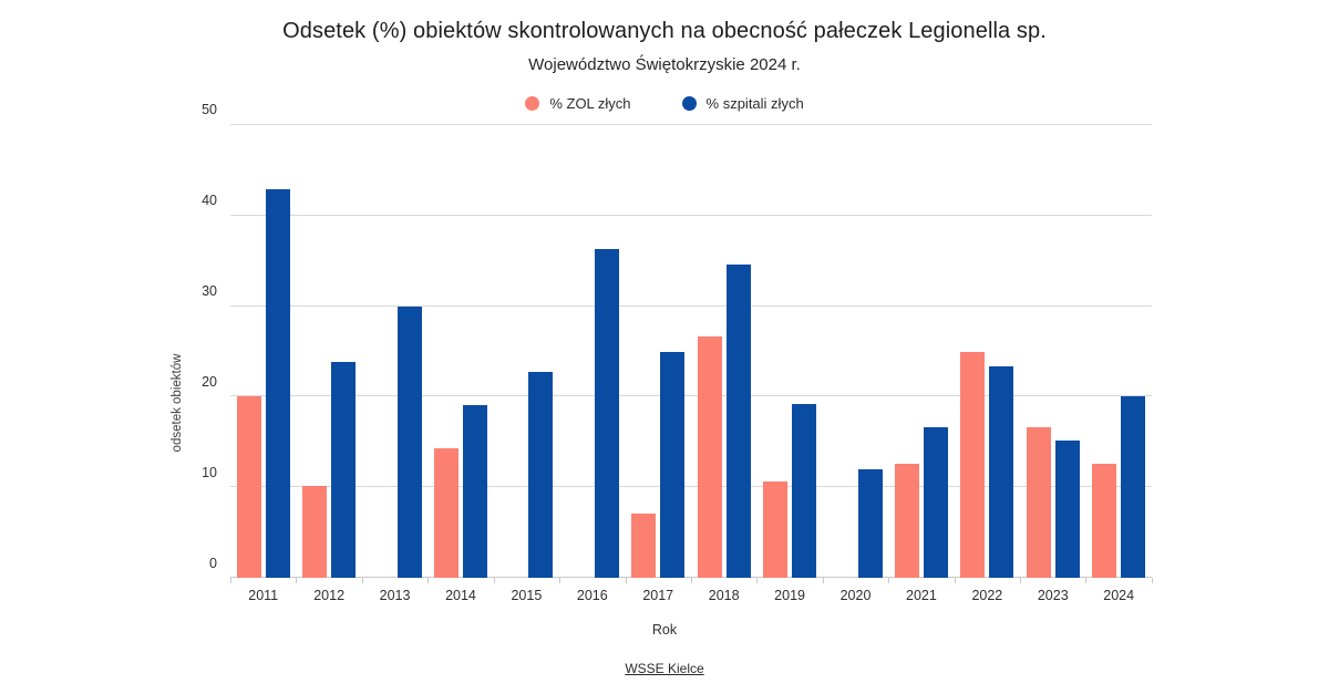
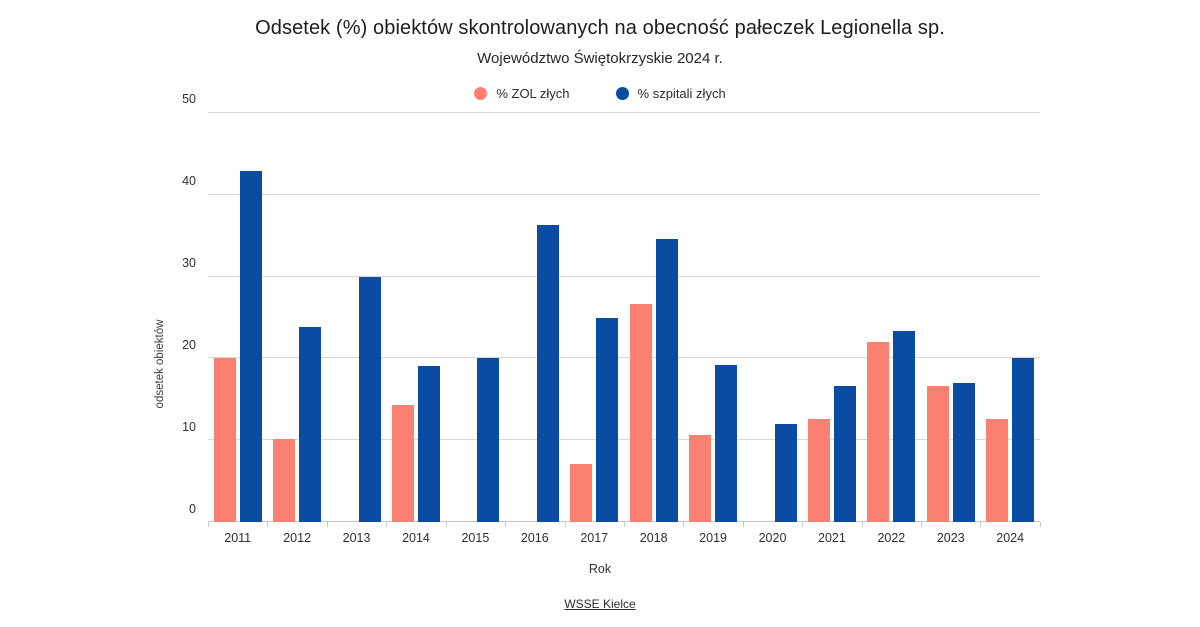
% szpitali złych/2015: 23 -> 20
% ZOL złych/2022: 25 -> 22
% szpitali złych/2023: 15 -> 17
